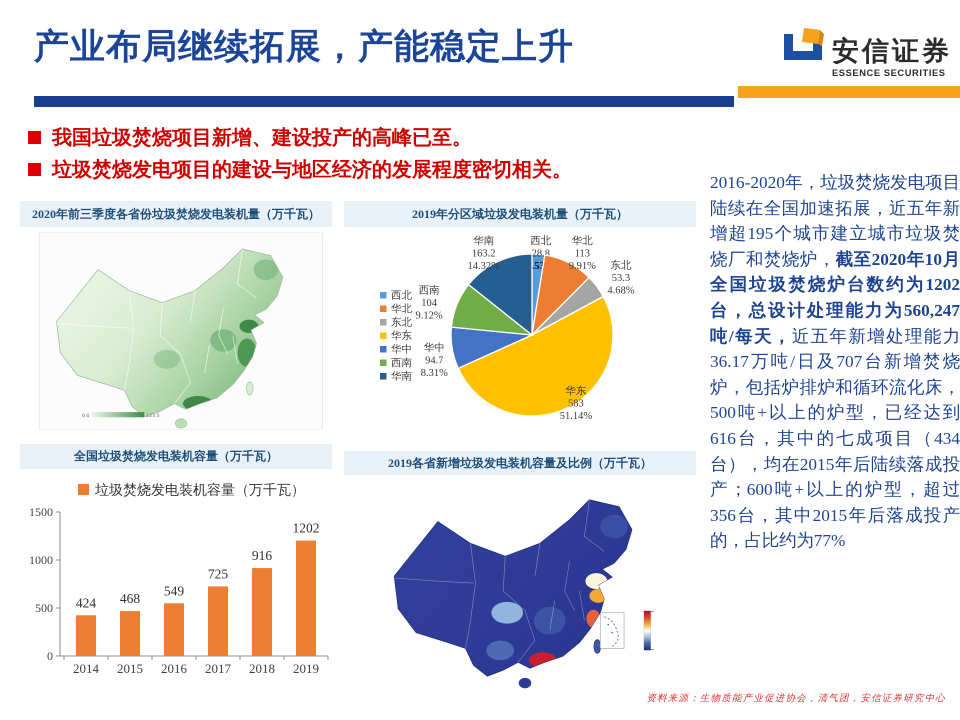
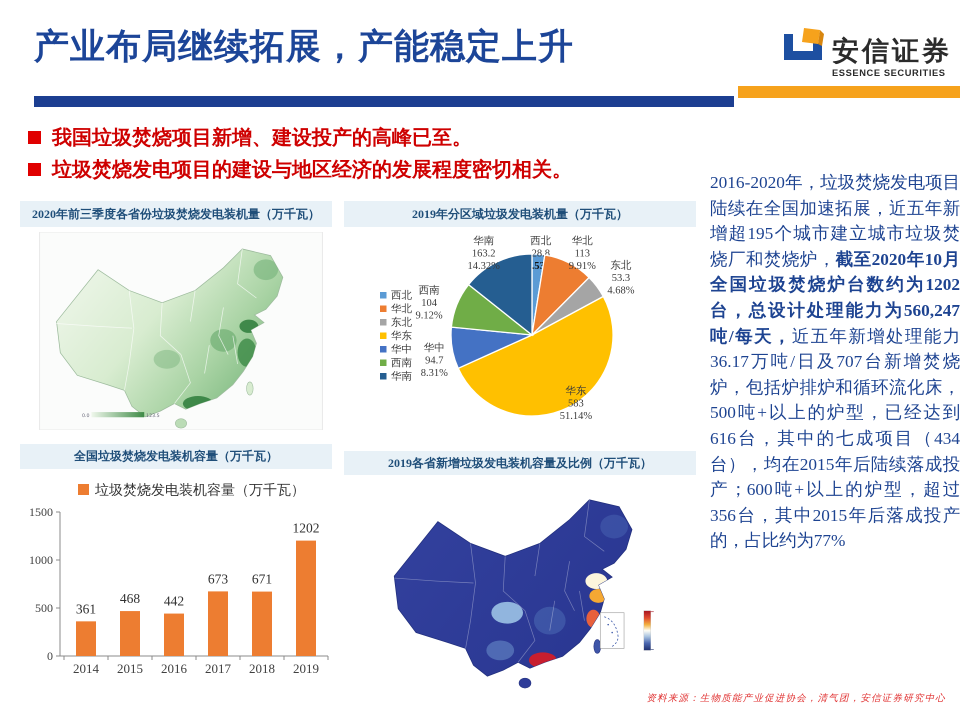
全国垃圾焚烧发电装机容量（万千瓦）/2014: 424 -> 361
全国垃圾焚烧发电装机容量（万千瓦）/2016: 549 -> 442
全国垃圾焚烧发电装机容量（万千瓦）/2017: 725 -> 673
全国垃圾焚烧发电装机容量（万千瓦）/2018: 916 -> 671
